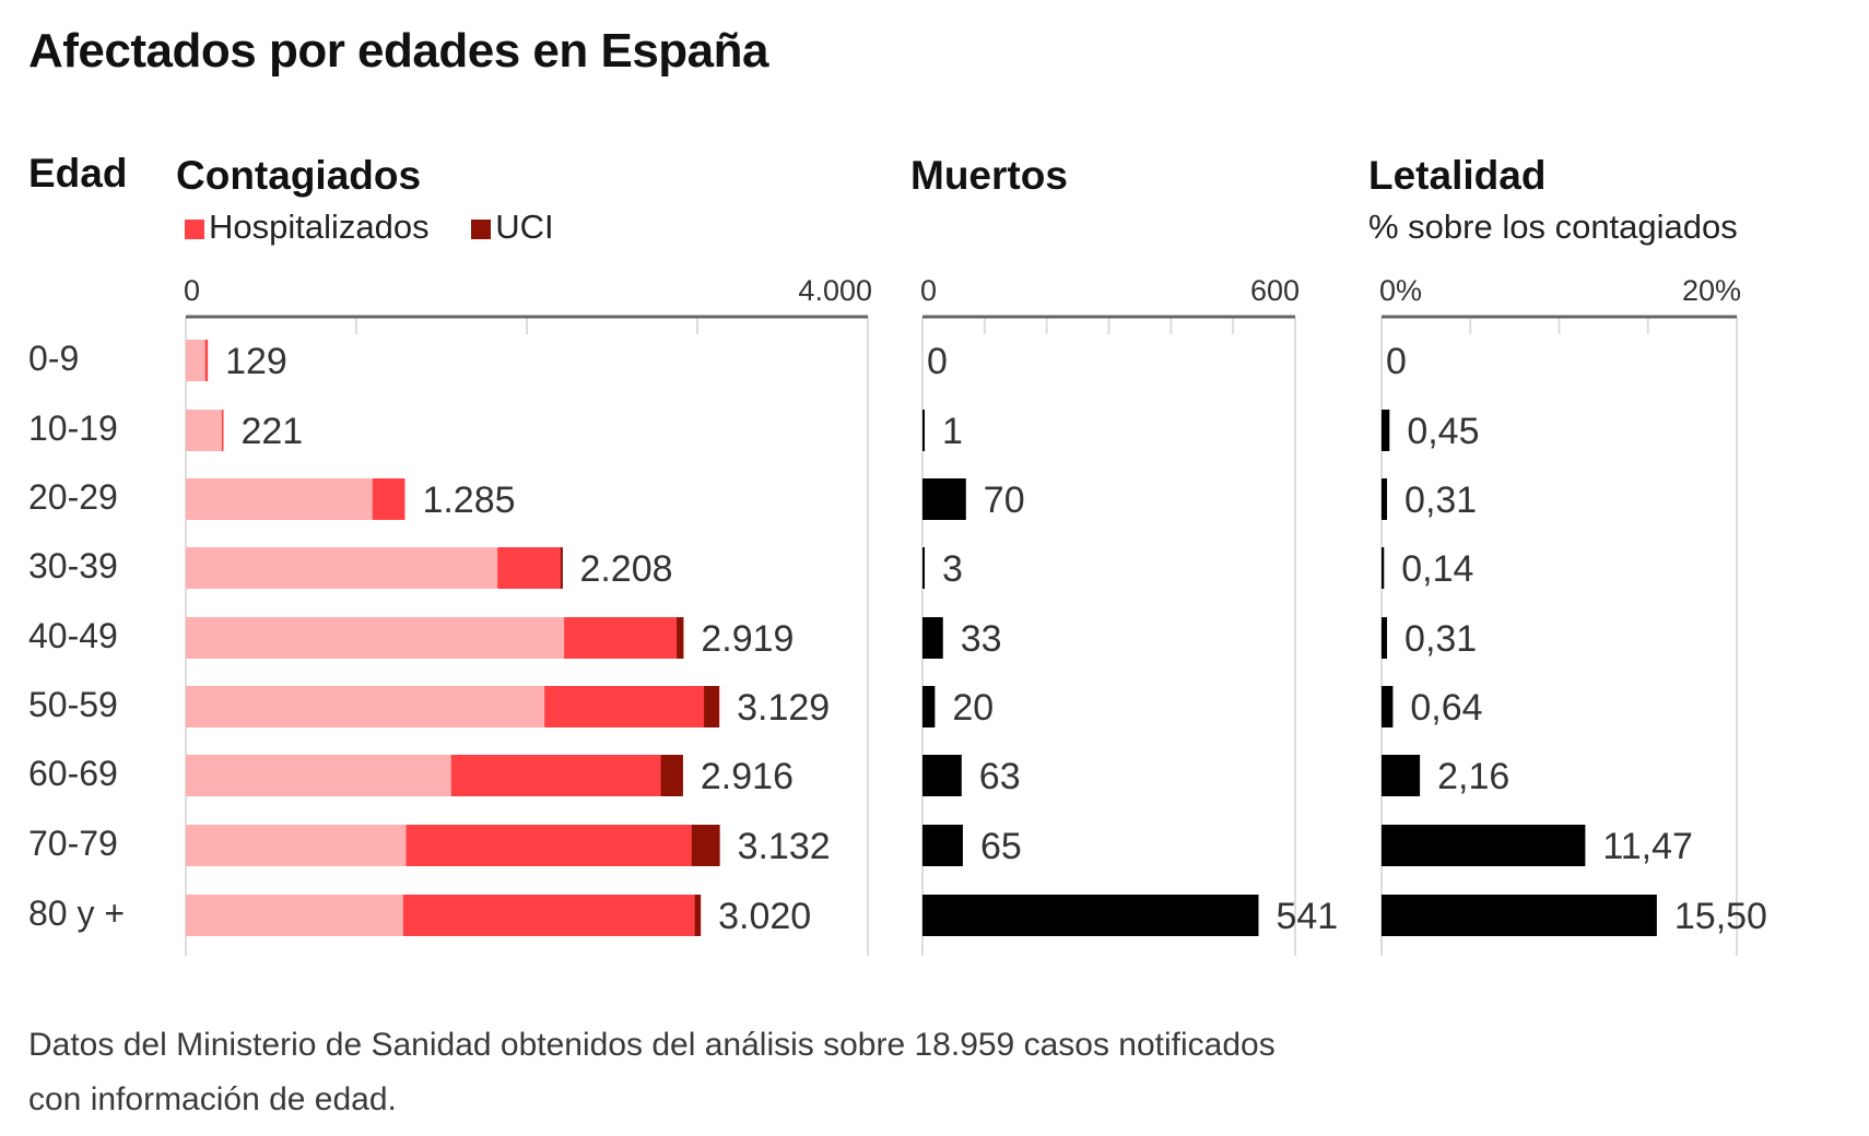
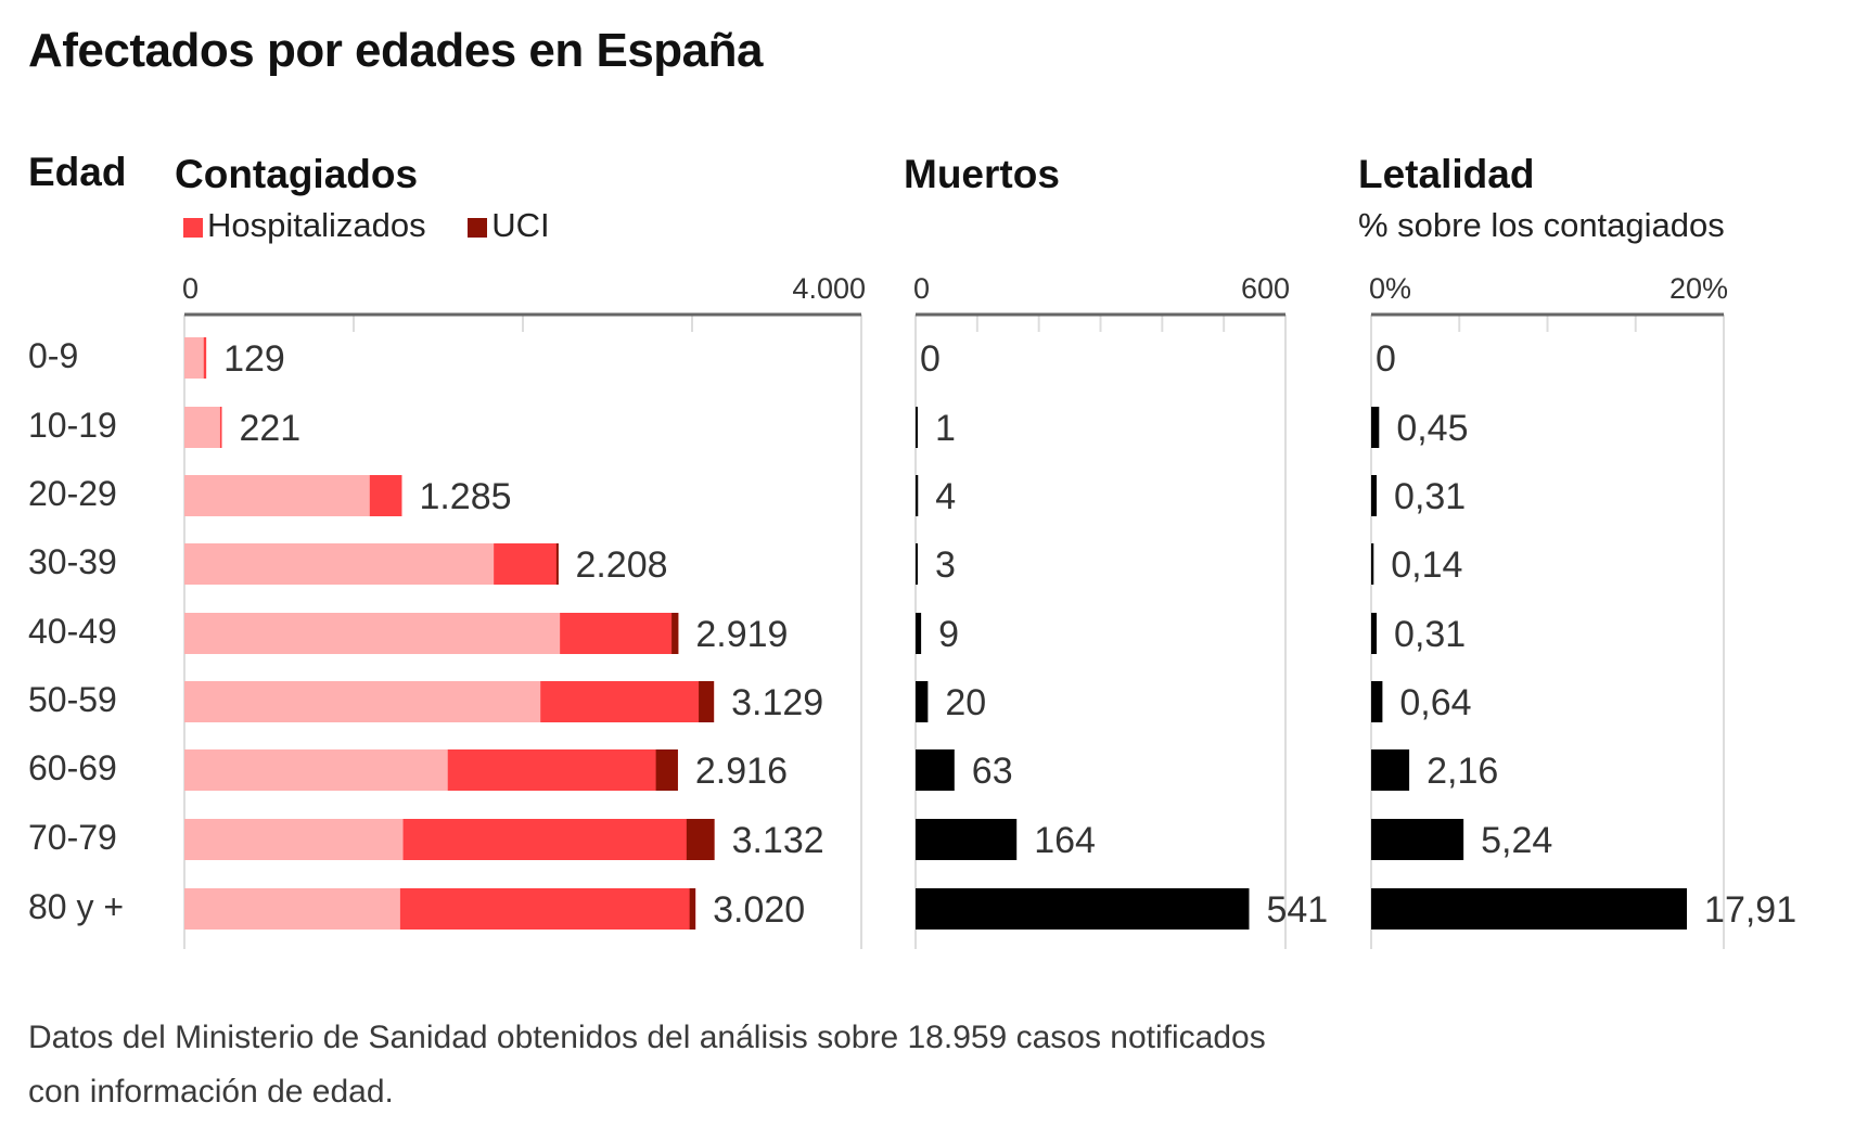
Muertos/20-29: 70 -> 4
Muertos/40-49: 33 -> 9
Muertos/70-79: 65 -> 164
Letalidad/70-79: 11,47 -> 5,24
Letalidad/80 y +: 15,50 -> 17,91
